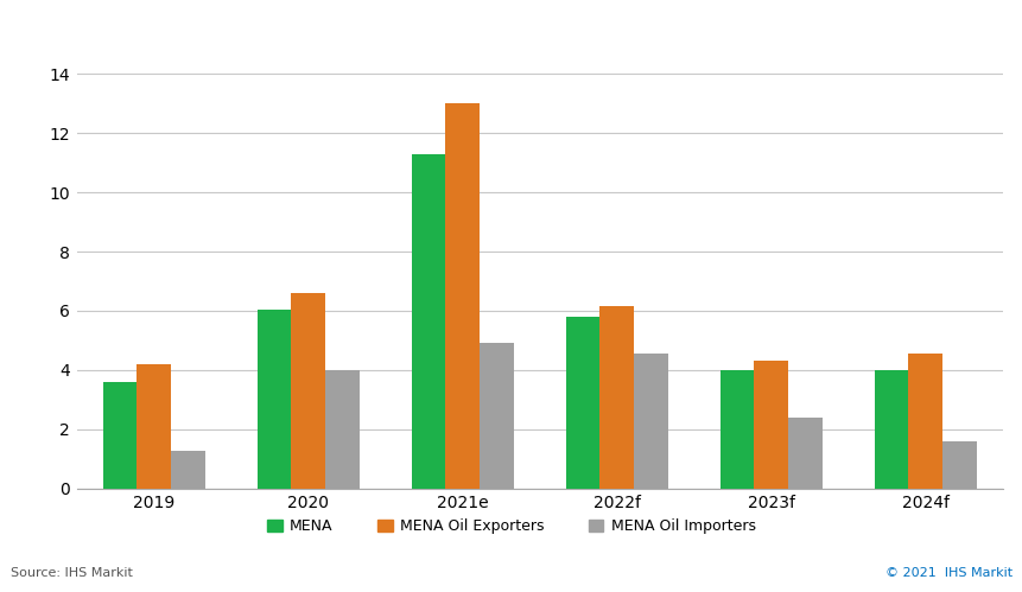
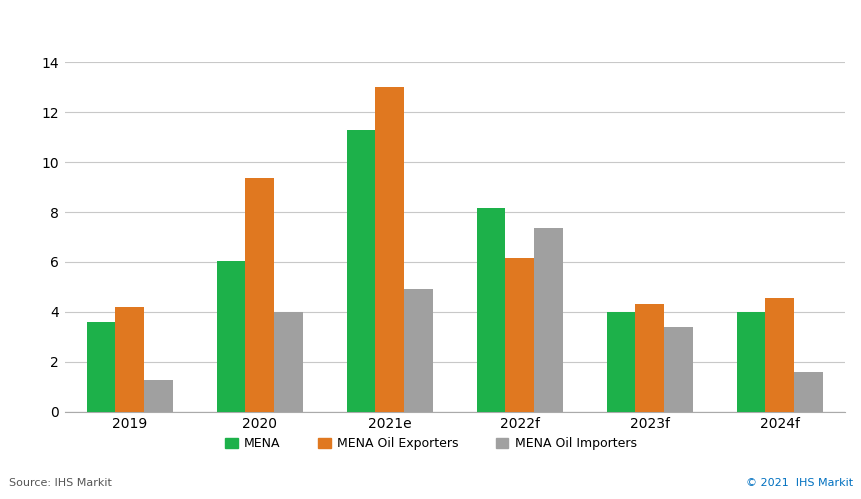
MENA Oil Exporters/2020: 6.60 -> 9.35
MENA/2022f: 5.80 -> 8.15
MENA Oil Importers/2022f: 4.55 -> 7.35
MENA Oil Importers/2023f: 2.40 -> 3.40
